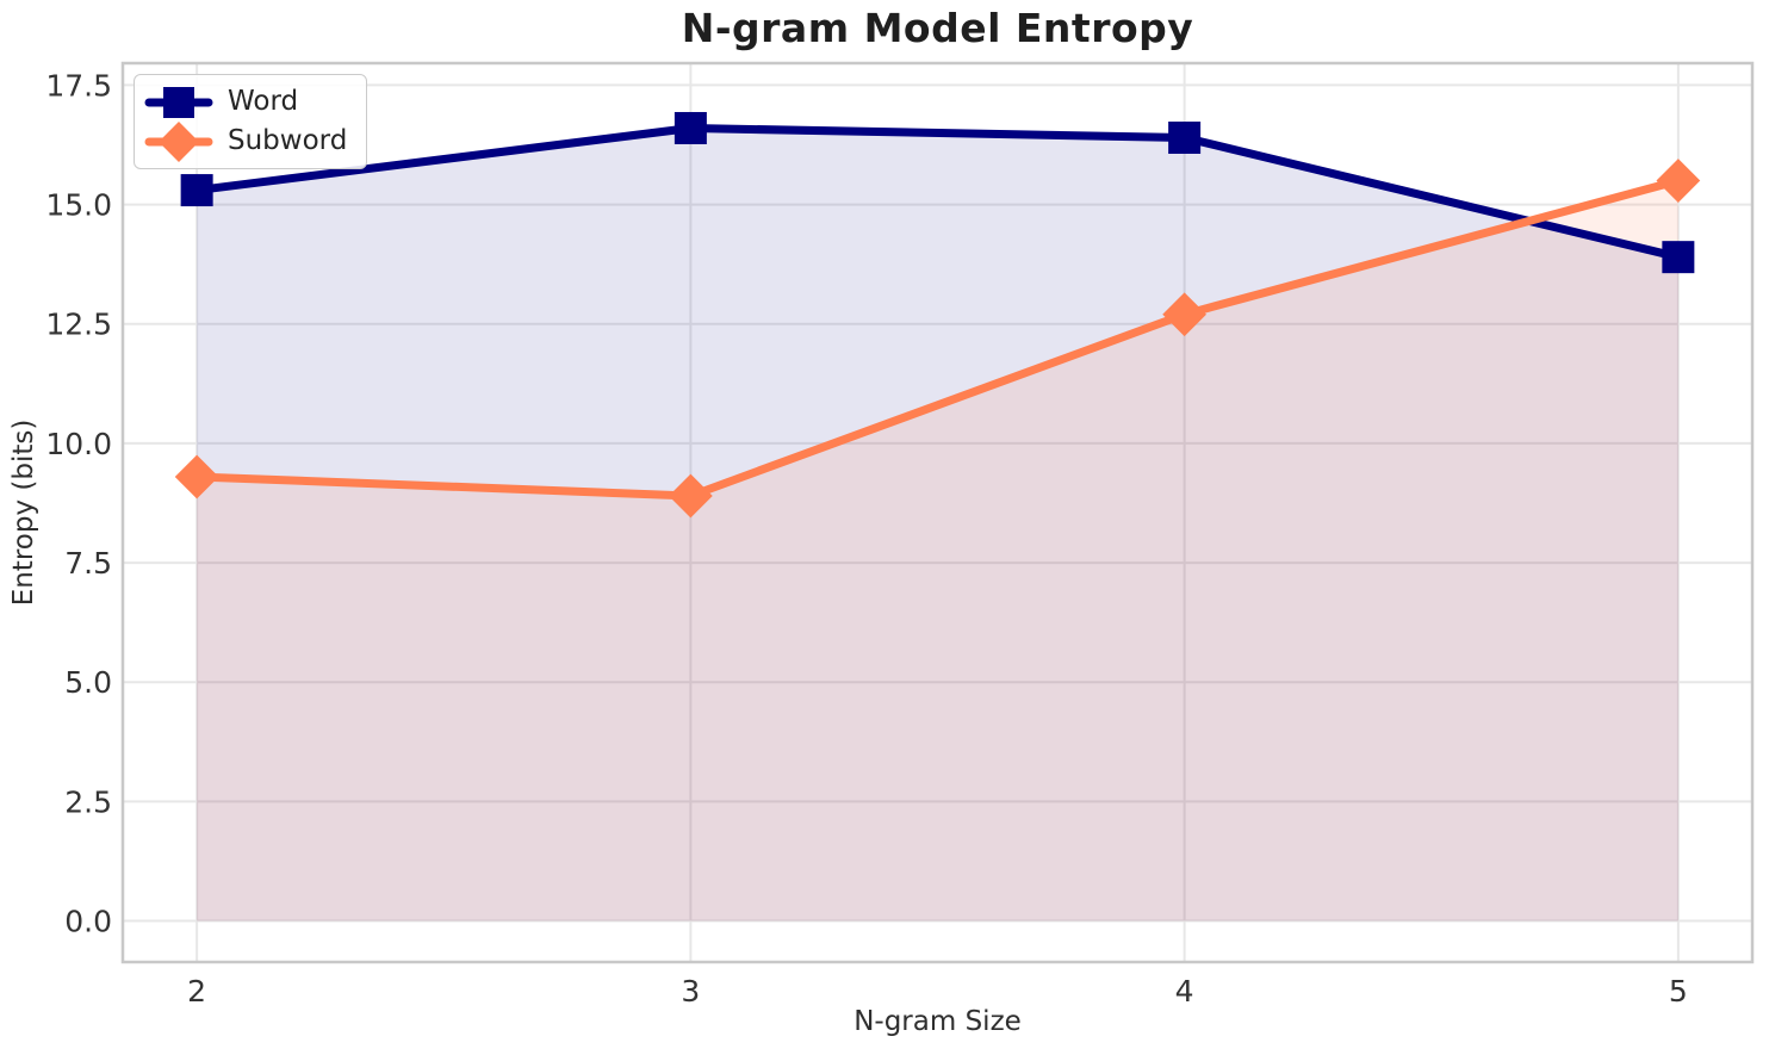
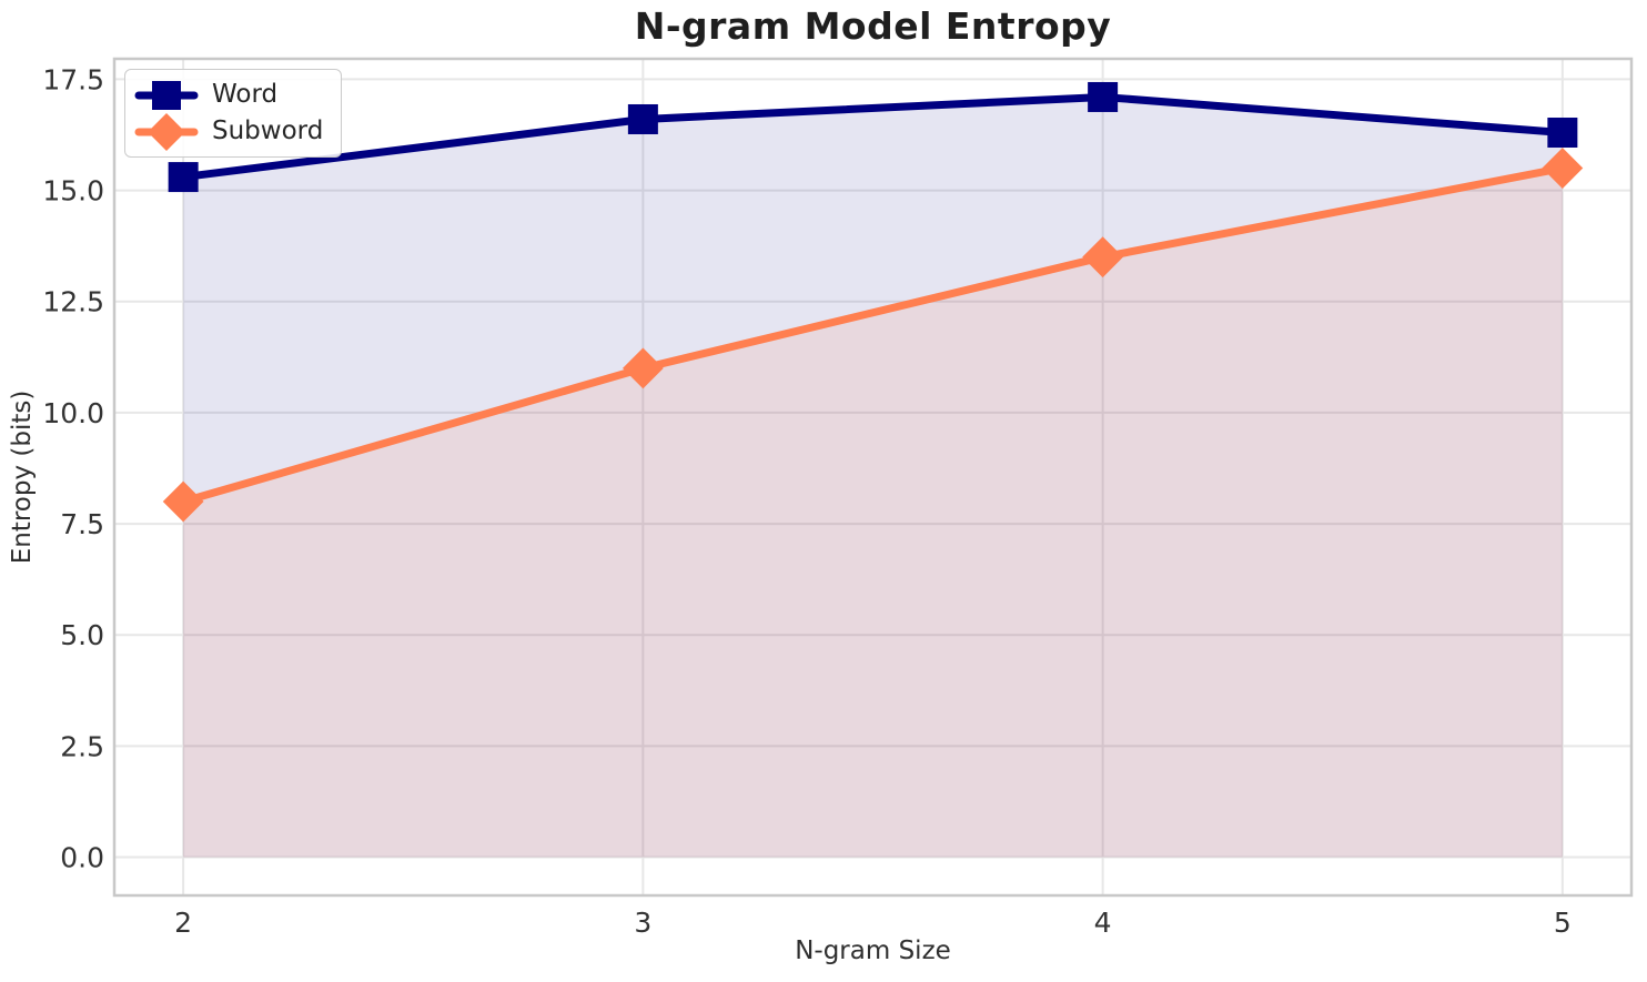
Subword/2: 9.3 -> 8.0
Subword/3: 8.9 -> 11.0
Word/4: 16.4 -> 17.1
Subword/4: 12.7 -> 13.5
Word/5: 13.9 -> 16.3
